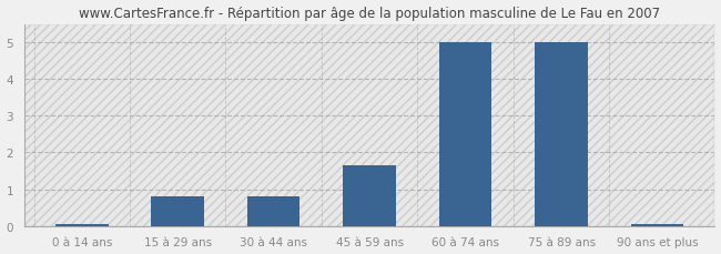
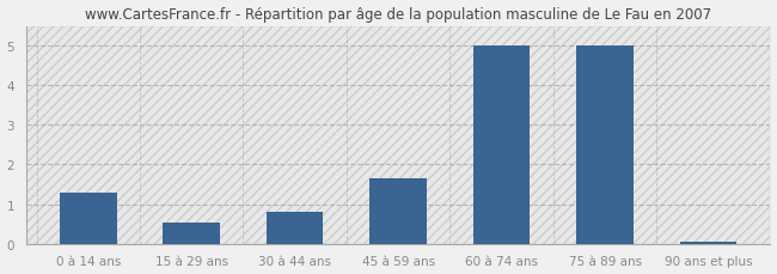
0 à 14 ans: 0.04 -> 1.30
15 à 29 ans: 0.80 -> 0.55
